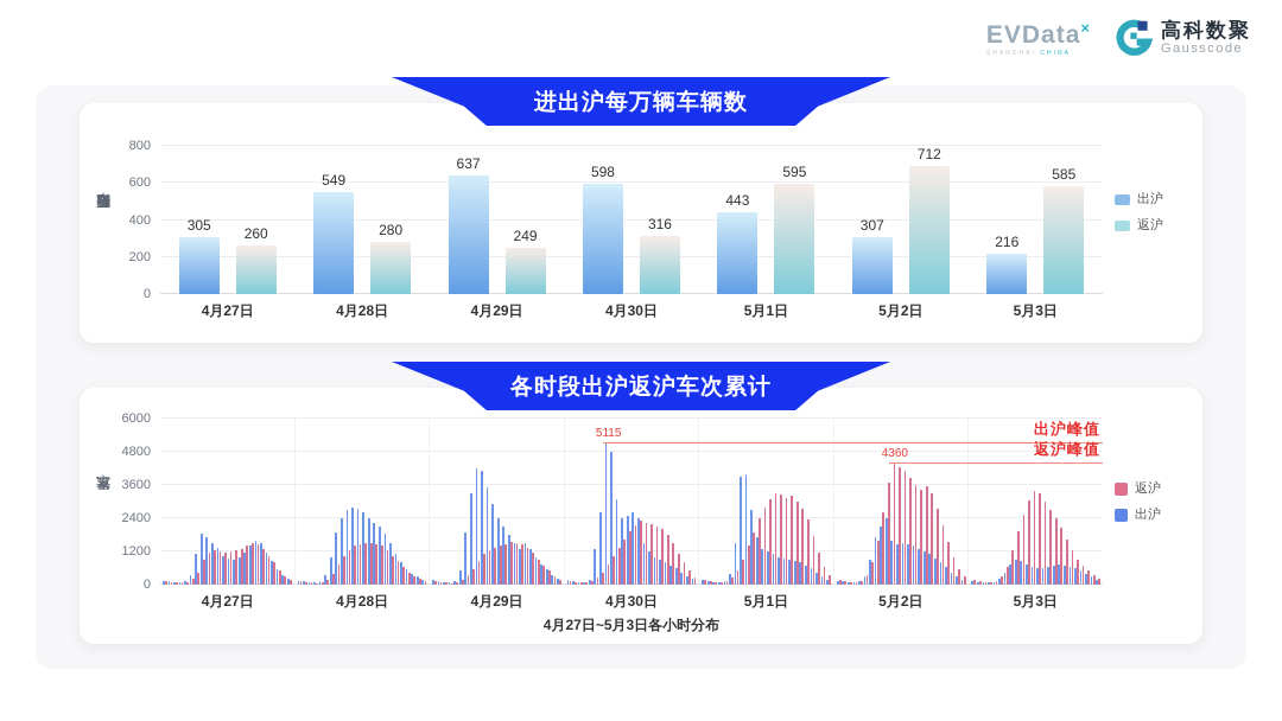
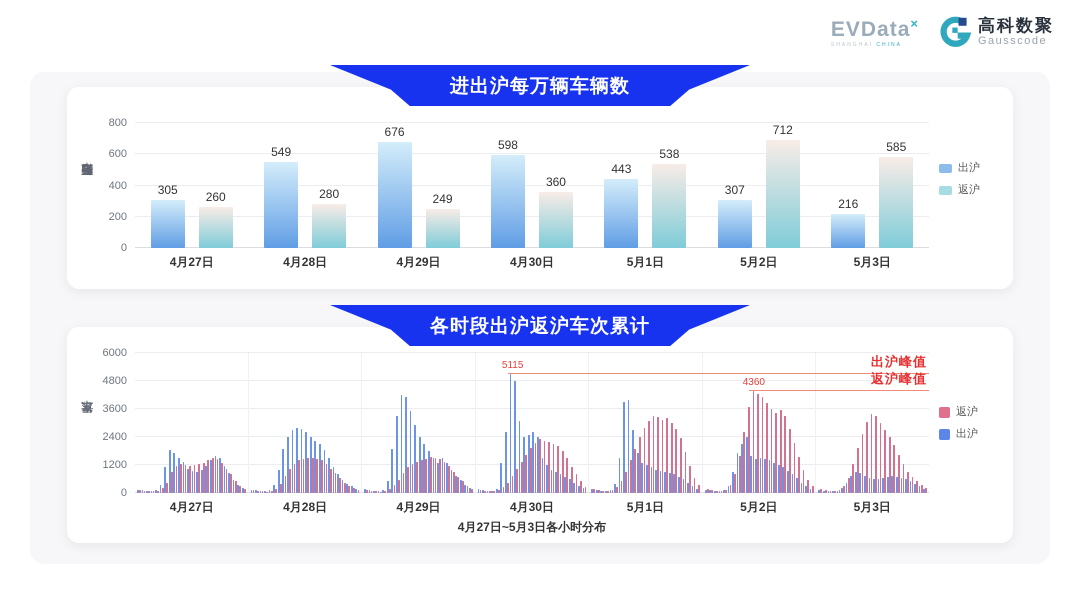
进出沪每万辆车辆数/出沪/4月29日: 637 -> 676
进出沪每万辆车辆数/返沪/4月30日: 316 -> 360
进出沪每万辆车辆数/返沪/5月1日: 595 -> 538
